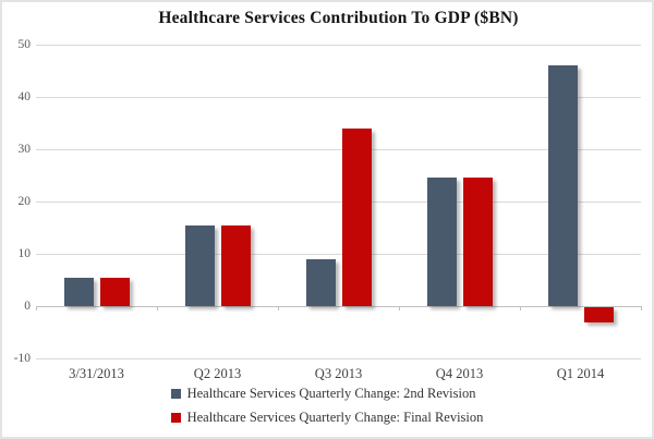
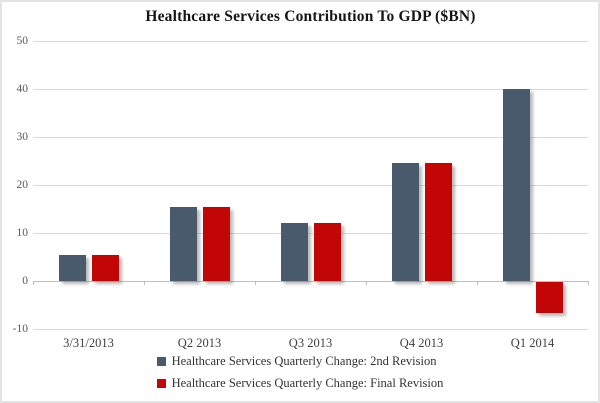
Healthcare Services Quarterly Change: 2nd Revision/Q3 2013: 9 -> 12
Healthcare Services Quarterly Change: Final Revision/Q3 2013: 34 -> 12
Healthcare Services Quarterly Change: 2nd Revision/Q1 2014: 46 -> 40
Healthcare Services Quarterly Change: Final Revision/Q1 2014: -3 -> -6
